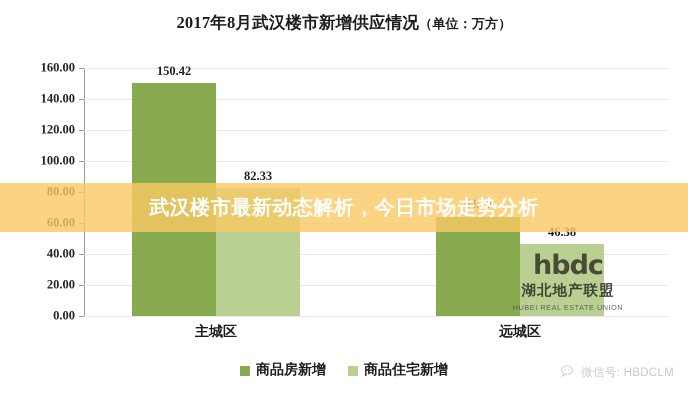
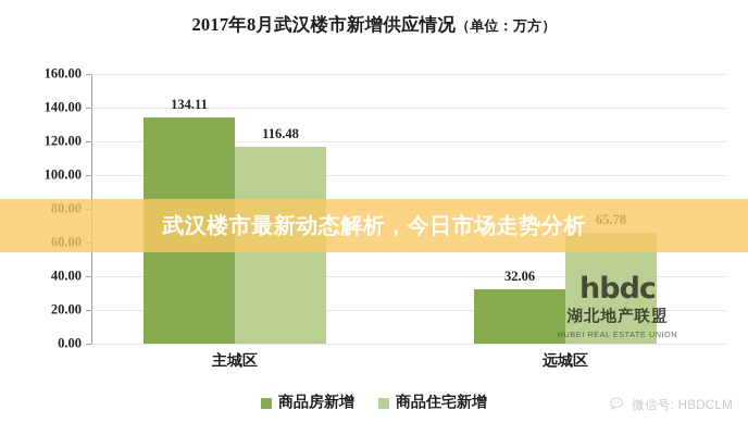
商品房新增/主城区: 150.42 -> 134.11
商品住宅新增/主城区: 82.33 -> 116.48
商品房新增/远城区: 64.20 -> 32.06
商品住宅新增/远城区: 46.38 -> 65.78
